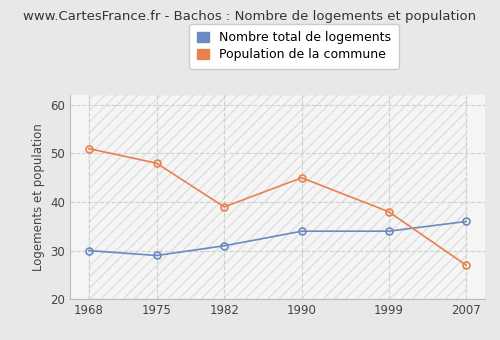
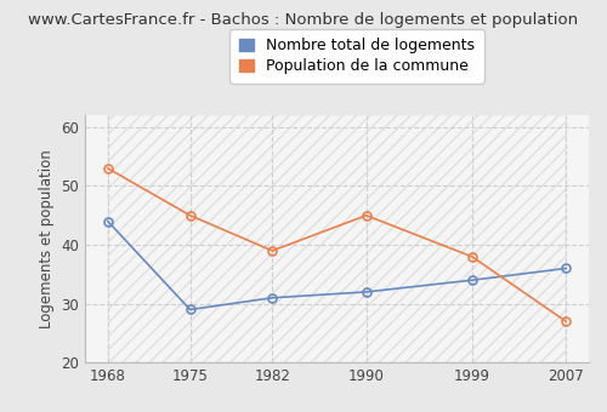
Nombre total de logements/1968: 30 -> 44
Population de la commune/1968: 51 -> 53
Population de la commune/1975: 48 -> 45
Nombre total de logements/1990: 34 -> 32
